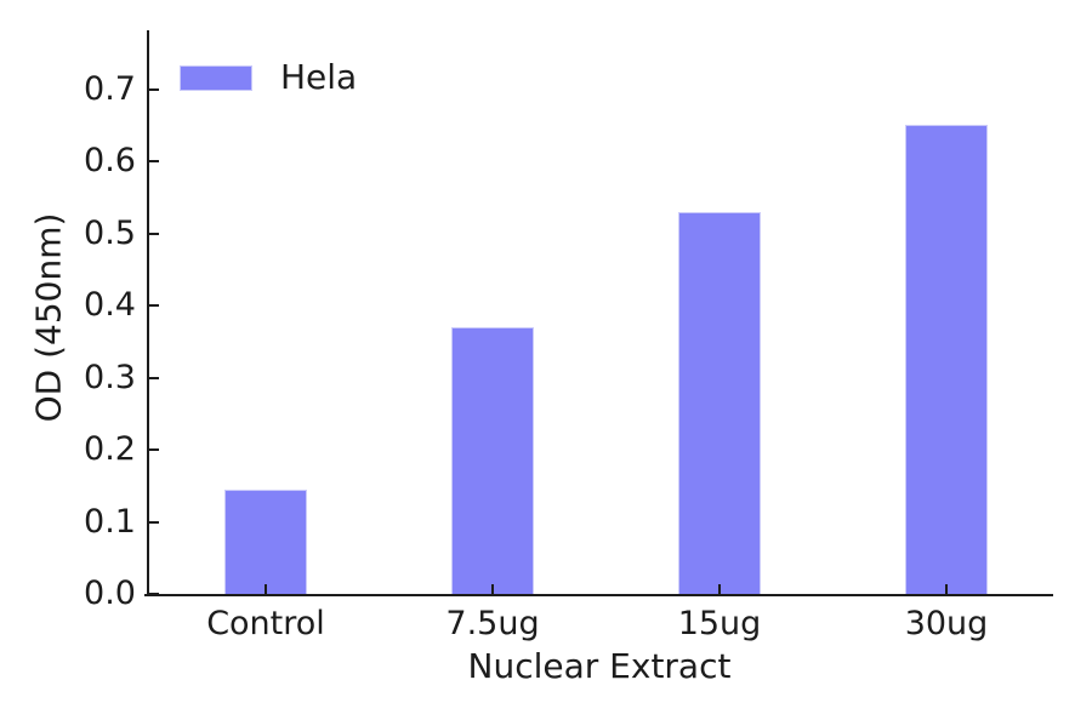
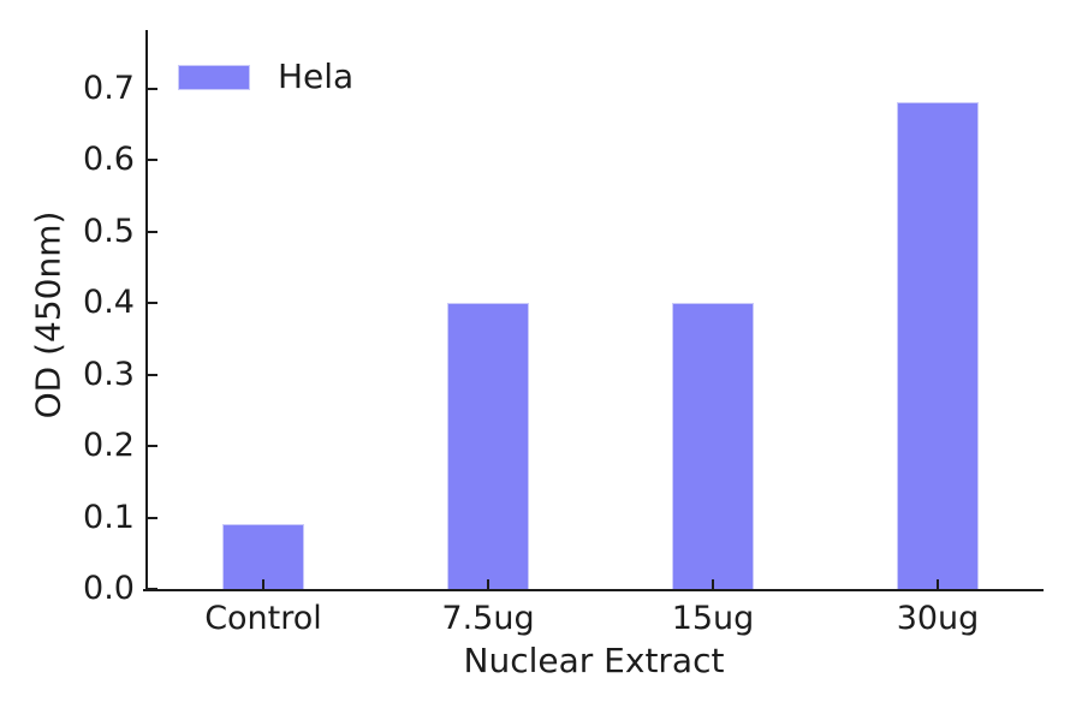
Control: 0.14 -> 0.09
7.5ug: 0.37 -> 0.40
15ug: 0.53 -> 0.40
30ug: 0.65 -> 0.68
